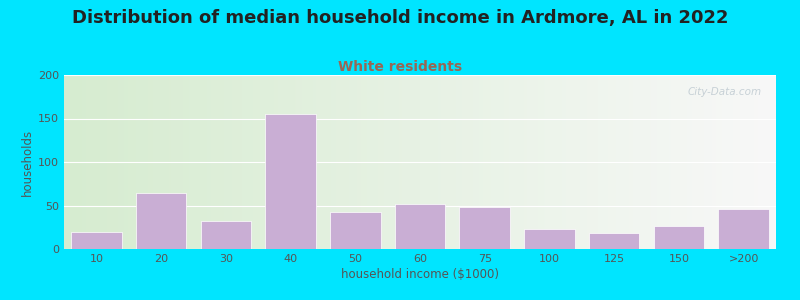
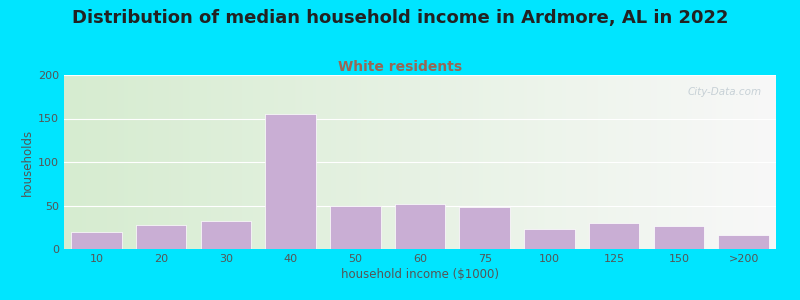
20: 64 -> 28
50: 42 -> 50
125: 18 -> 30
>200: 46 -> 16
